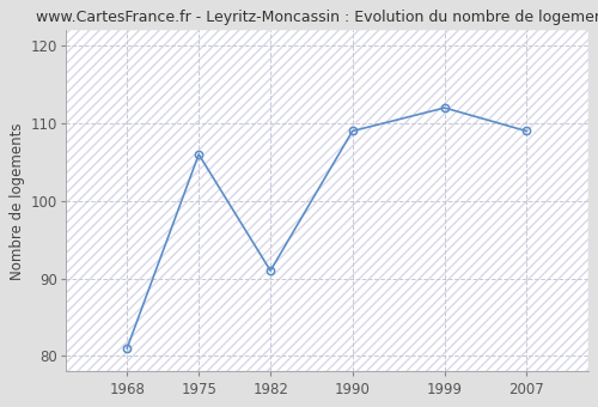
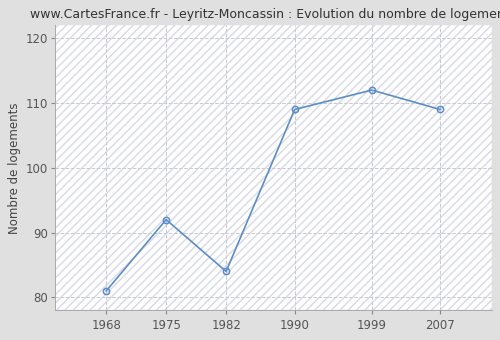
1975: 106 -> 92
1982: 91 -> 84
